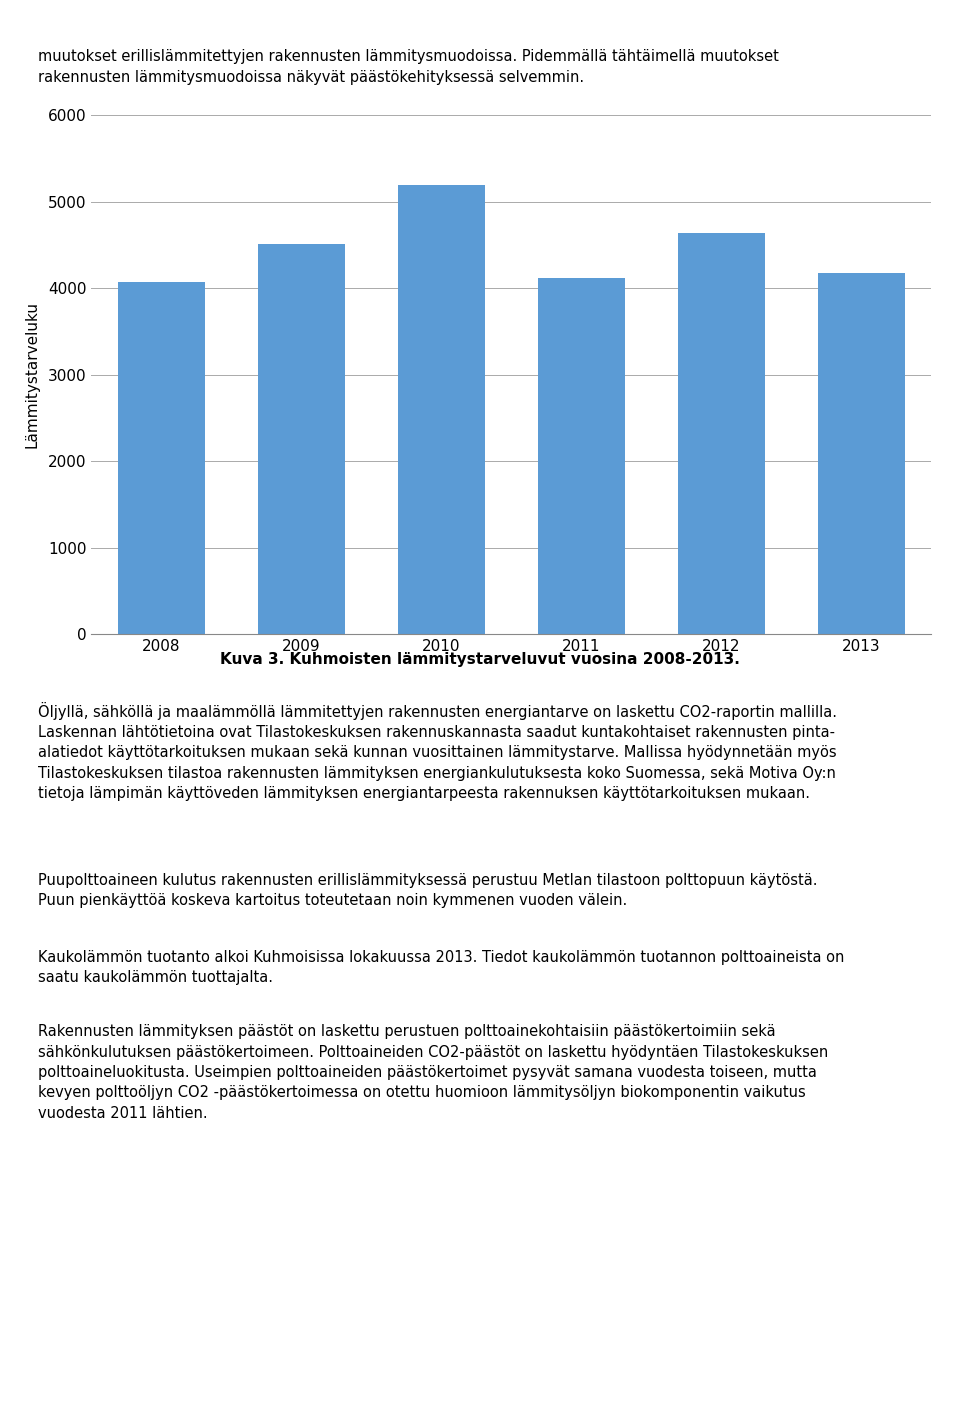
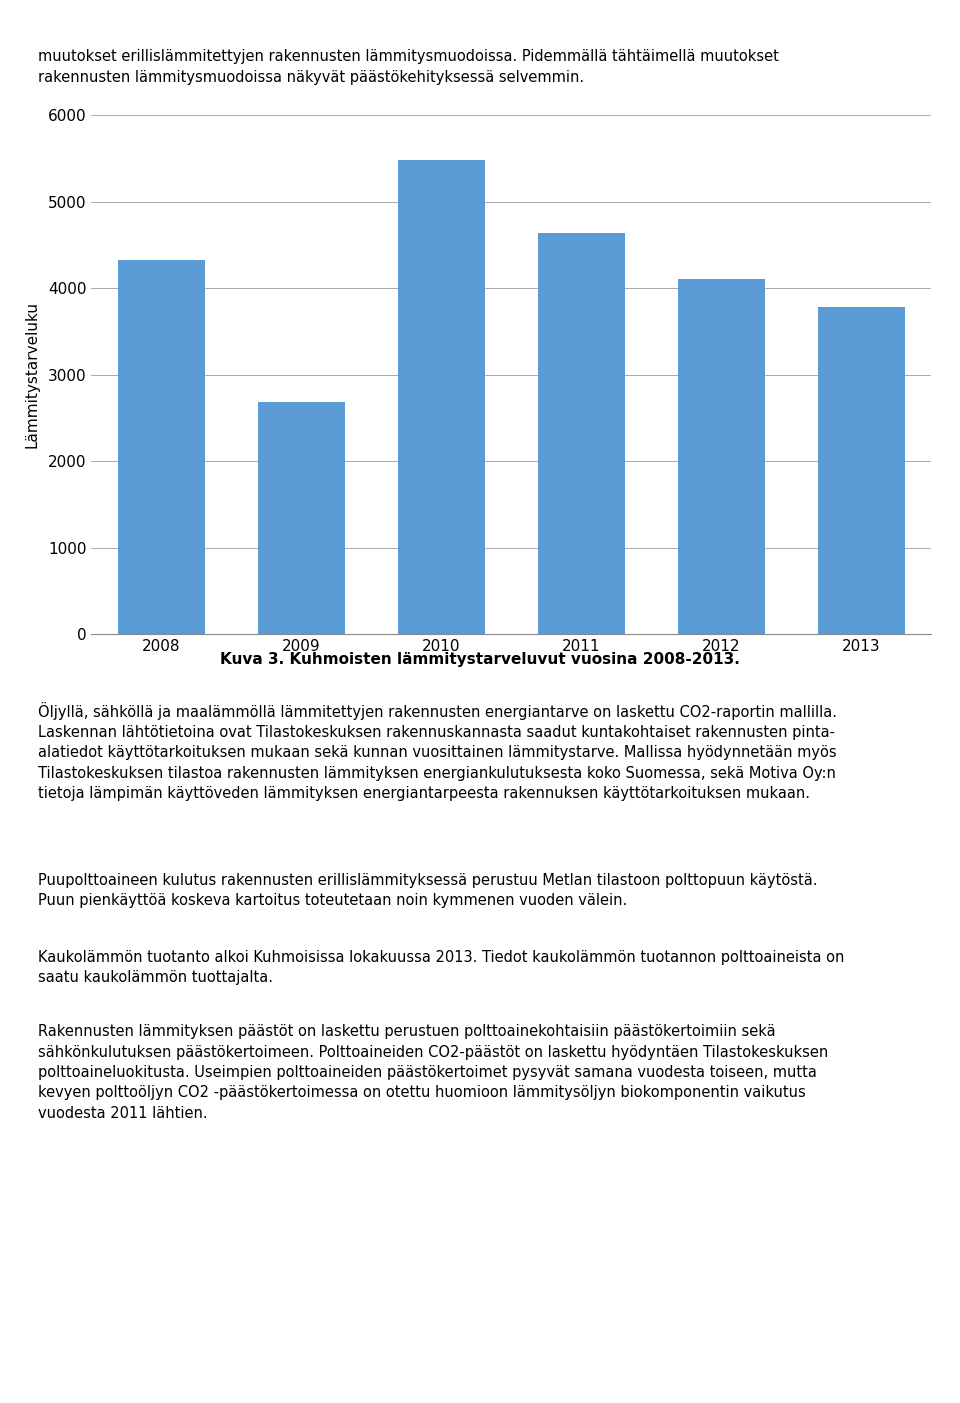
2008: 4070 -> 4320
2009: 4510 -> 2680
2010: 5190 -> 5480
2011: 4120 -> 4640
2012: 4640 -> 4100
2013: 4180 -> 3780
